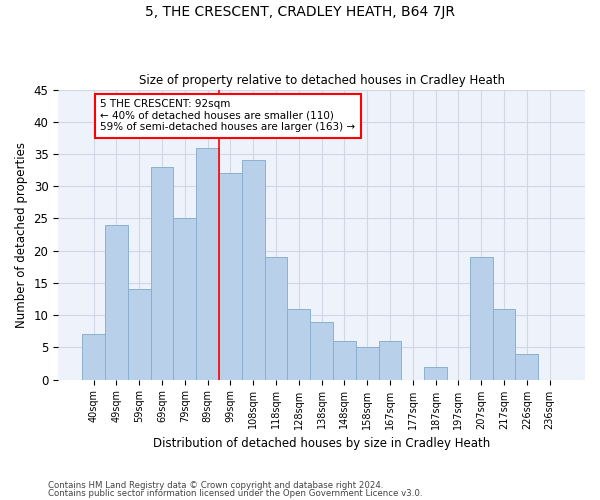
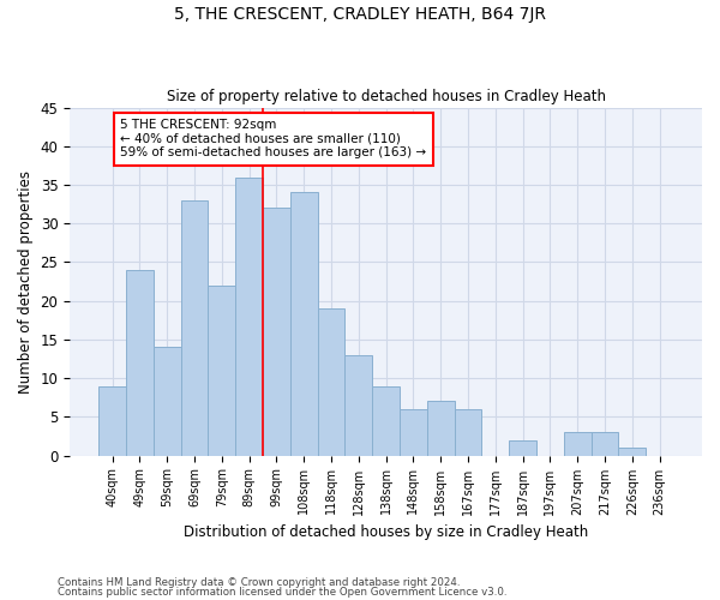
40sqm: 7 -> 9
79sqm: 25 -> 22
128sqm: 11 -> 13
158sqm: 5 -> 7
207sqm: 19 -> 3
217sqm: 11 -> 3
226sqm: 4 -> 1
